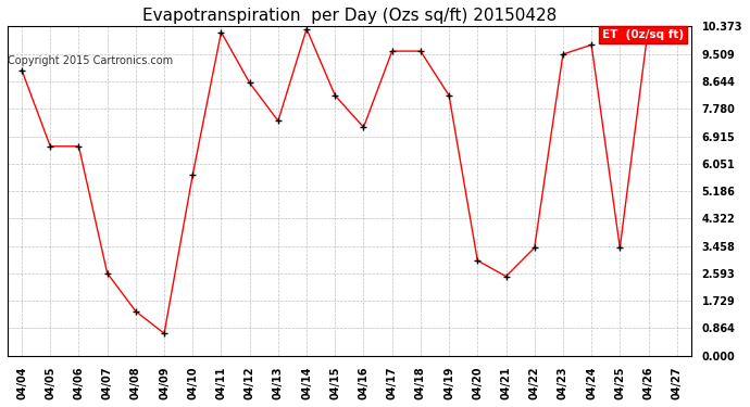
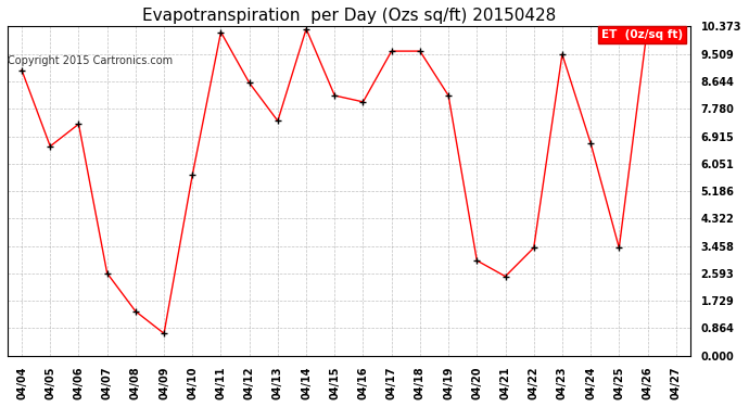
04/06: 6.60 -> 7.30
04/16: 7.20 -> 8.00
04/24: 9.80 -> 6.70
